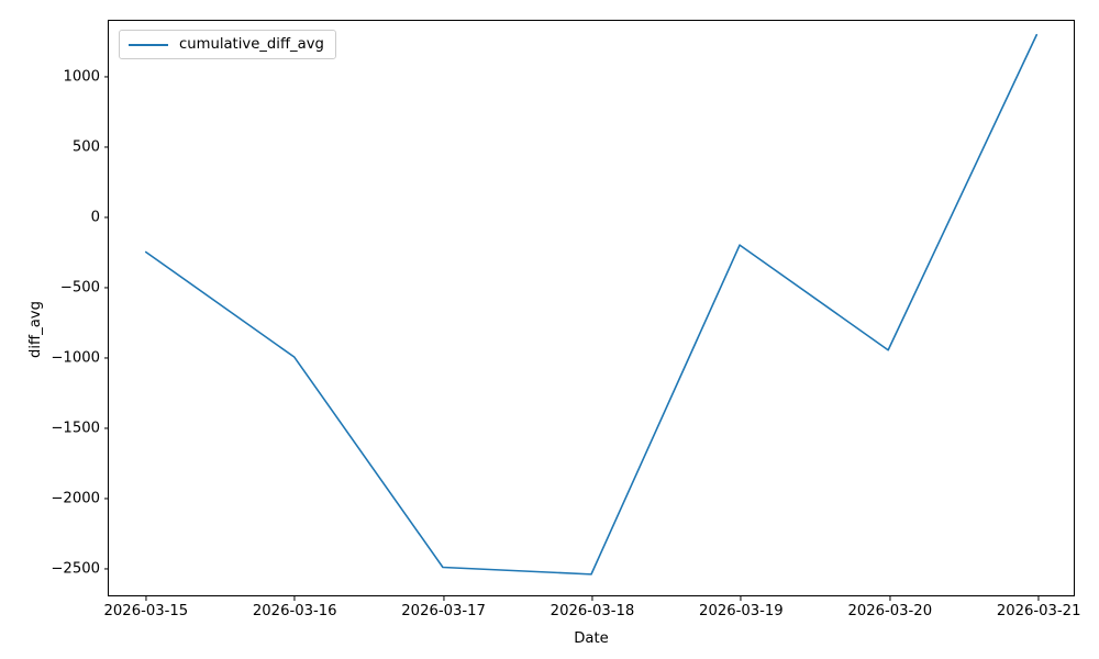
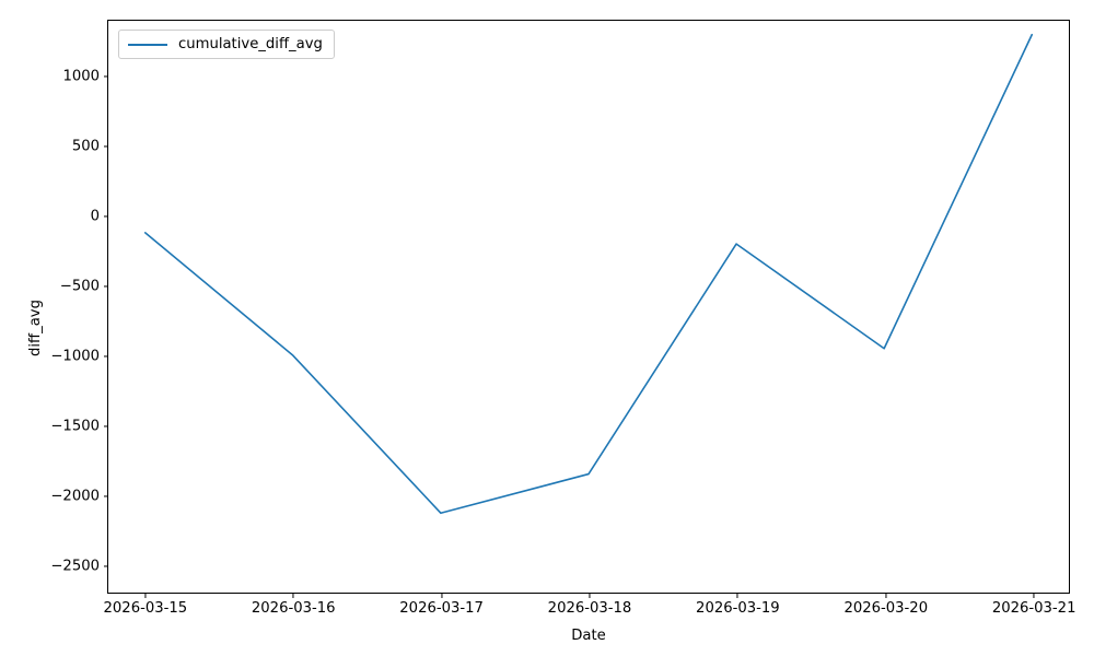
2026-03-15: -250 -> -120
2026-03-17: -2500 -> -2130
2026-03-18: -2550 -> -1850
